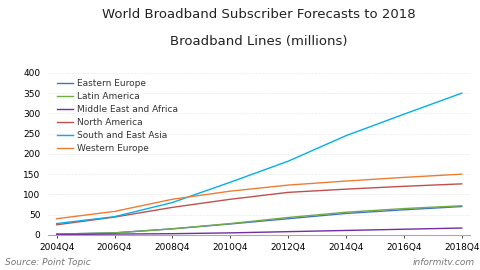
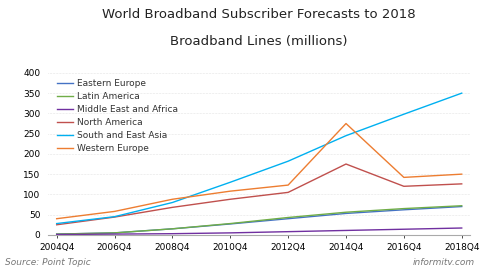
North America/2014Q4: 113 -> 175
Western Europe/2014Q4: 133 -> 275
